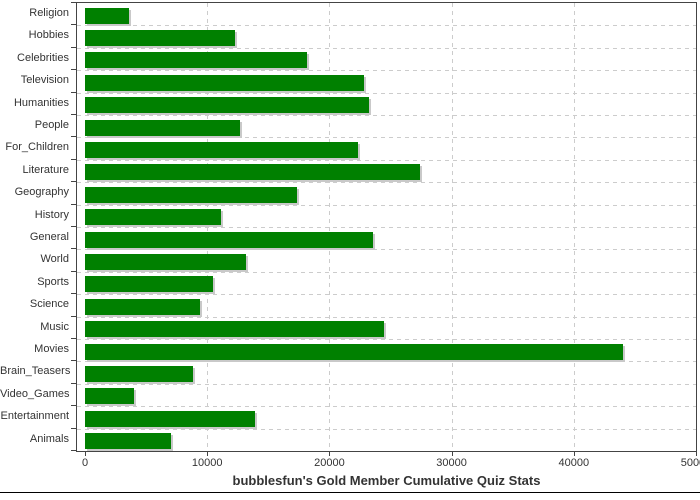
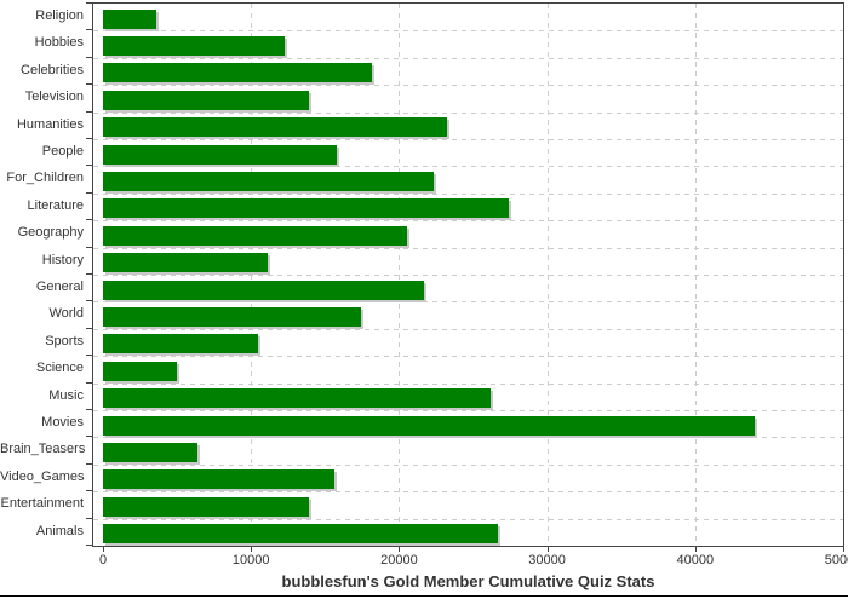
Television: 22800 -> 13900
People: 12600 -> 15800
Geography: 17400 -> 20500
General: 23600 -> 21700
World: 13200 -> 17400
Science: 9400 -> 5000
Music: 24400 -> 26200
Brain_Teasers: 8800 -> 6400
Video_Games: 4000 -> 15600
Animals: 7000 -> 26700
